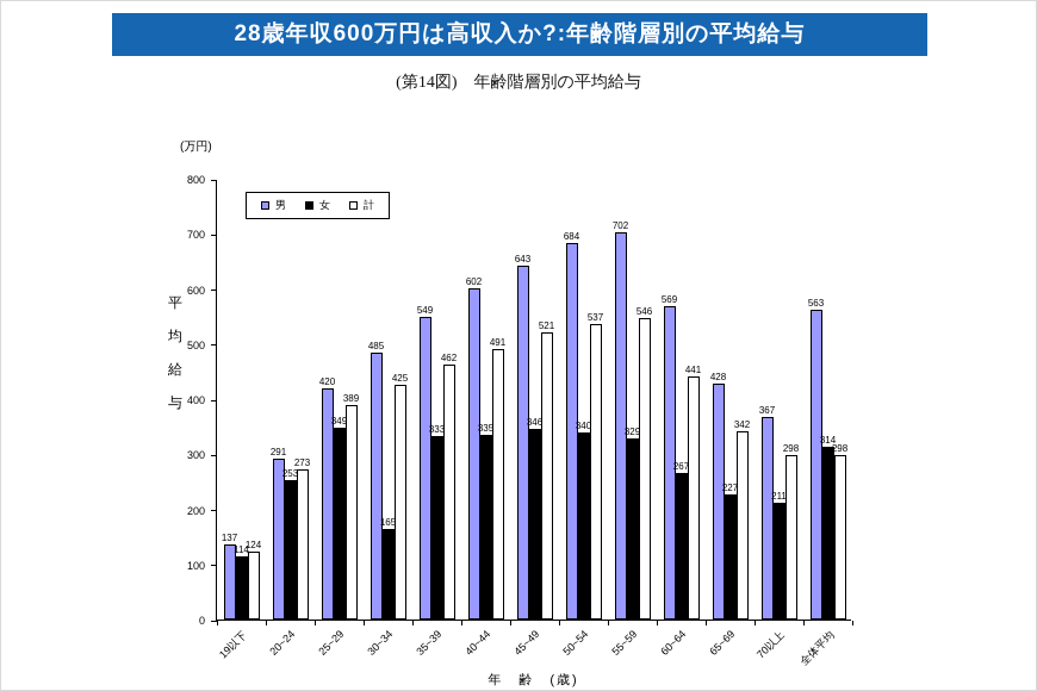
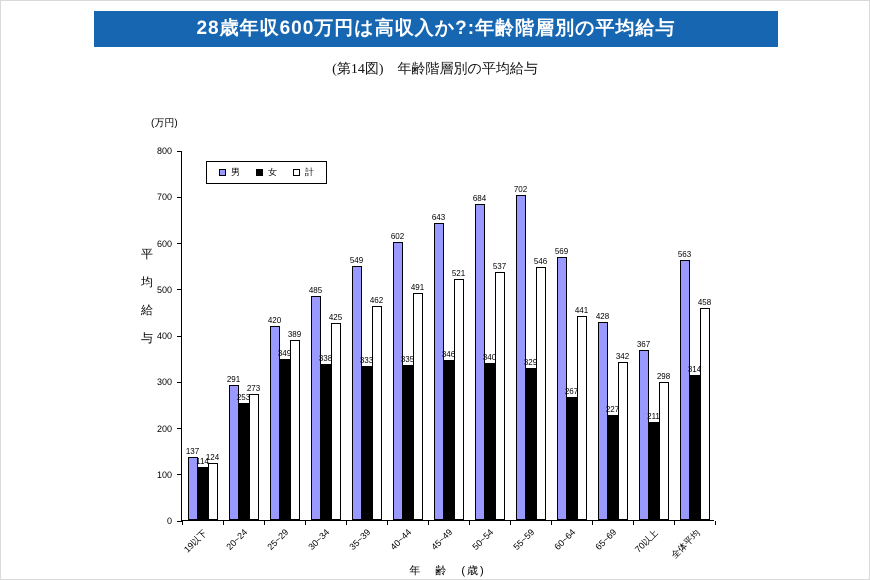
女/30~34: 165 -> 338
計/全体平均: 298 -> 458
